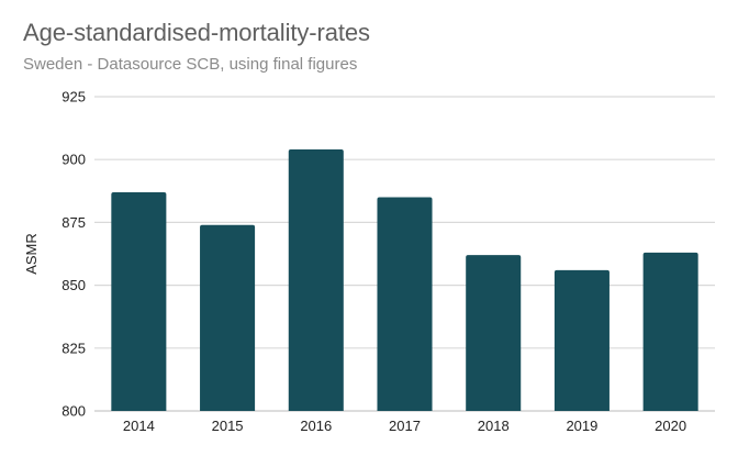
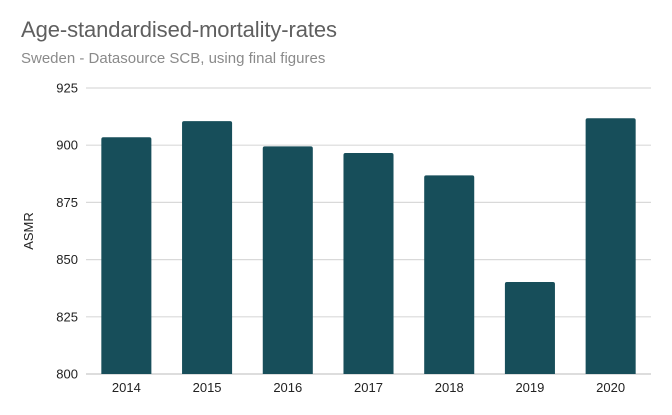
2014: 887 -> 904
2015: 874 -> 910
2016: 904 -> 900
2017: 885 -> 897
2018: 862 -> 887
2019: 856 -> 840
2020: 863 -> 912
